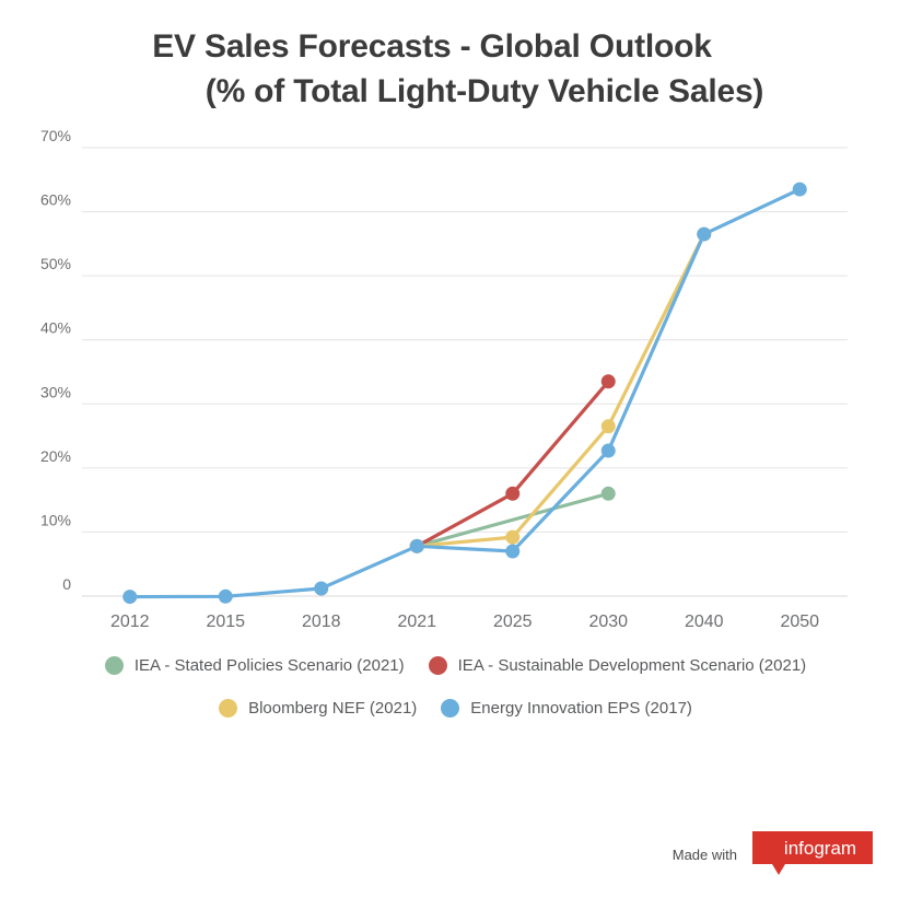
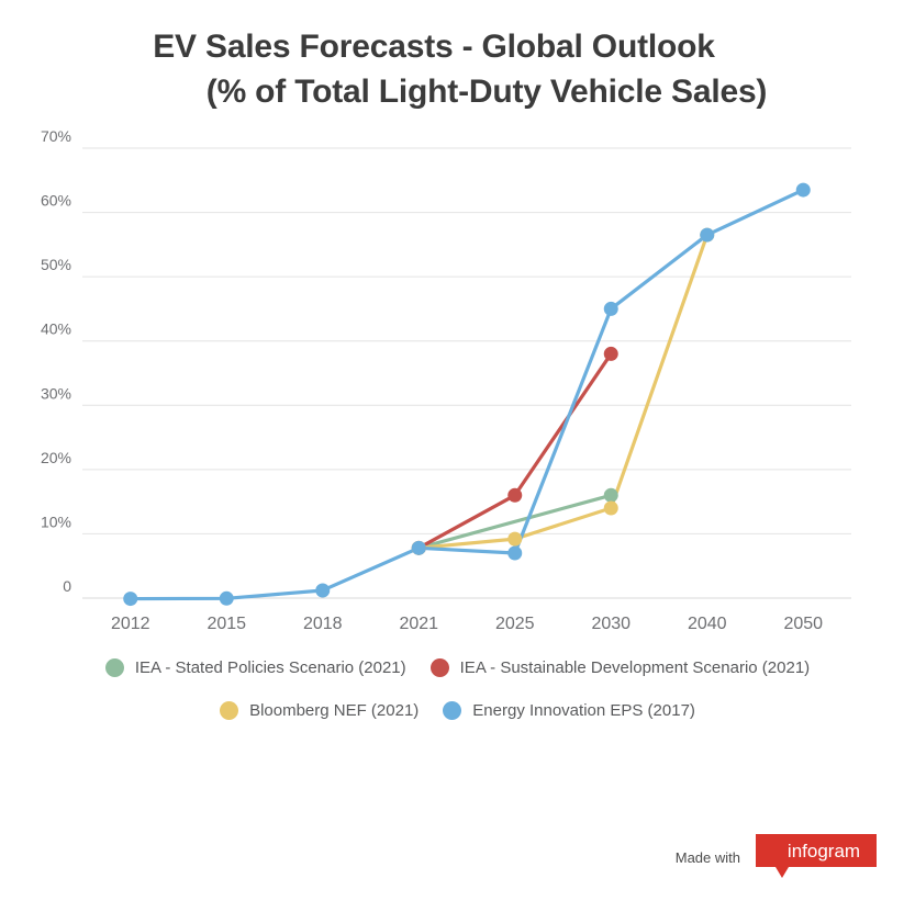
IEA - Sustainable Development Scenario (2021)/2030: 34% -> 38%
Bloomberg NEF (2021)/2030: 26% -> 14%
Energy Innovation EPS (2017)/2030: 23% -> 45%
